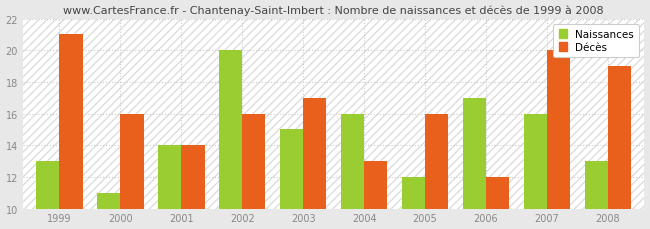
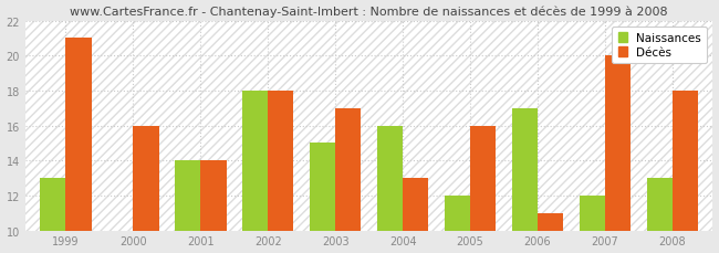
Naissances/2000: 11 -> 10
Naissances/2002: 20 -> 18
Décès/2002: 16 -> 18
Décès/2006: 12 -> 11
Naissances/2007: 16 -> 12
Décès/2008: 19 -> 18
